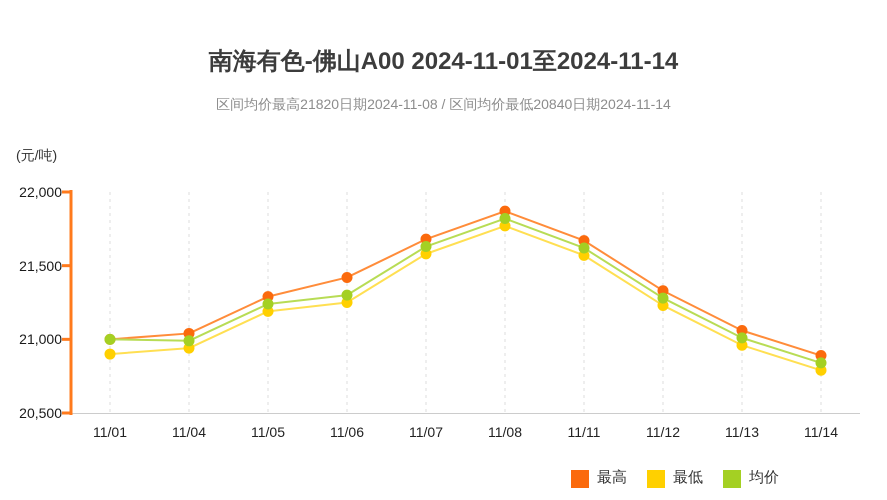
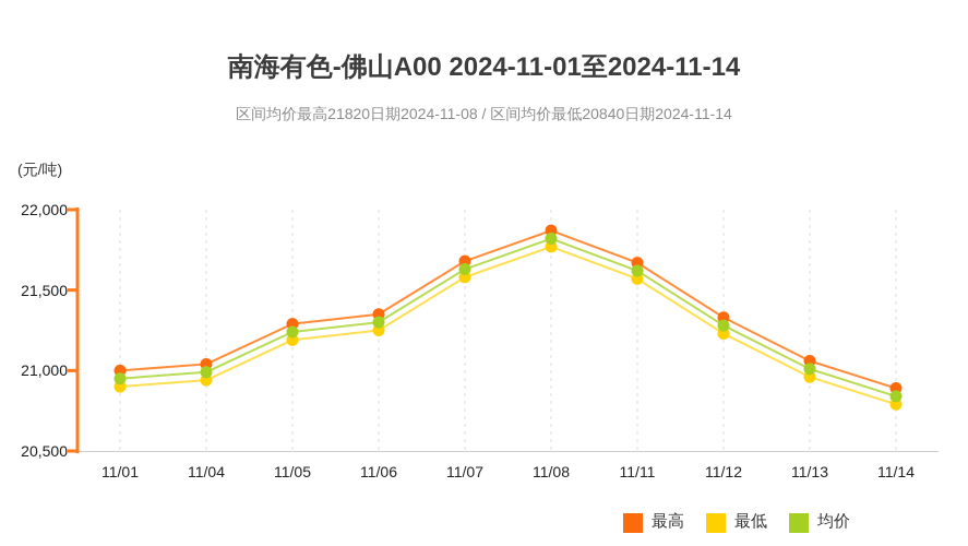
均价/11/01: 21000 -> 20950
最高/11/06: 21420 -> 21350
